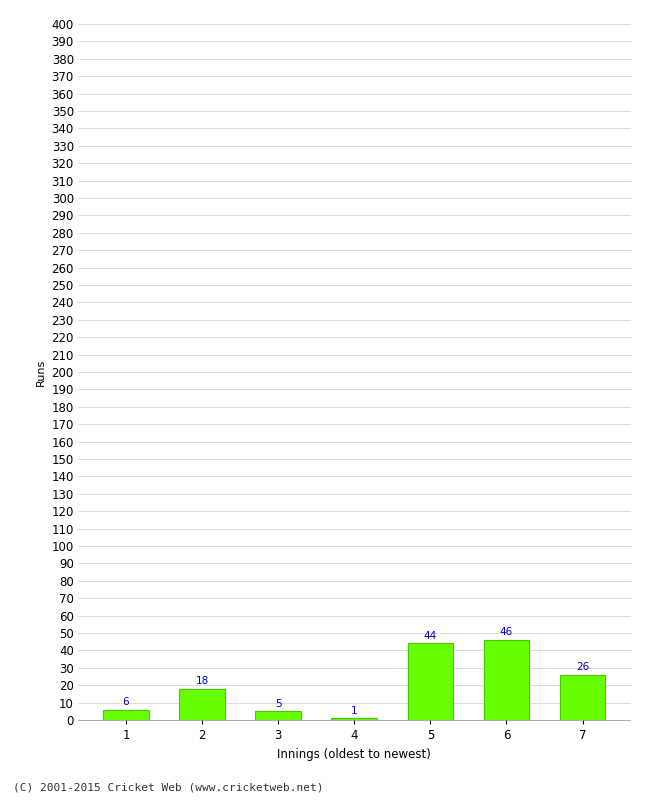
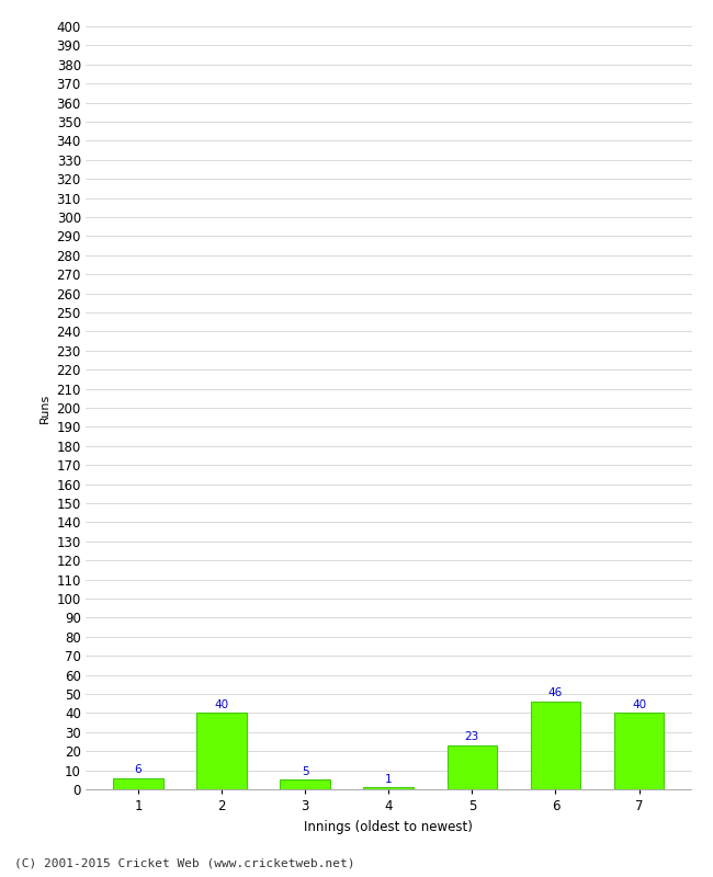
2: 18 -> 40
5: 44 -> 23
7: 26 -> 40
